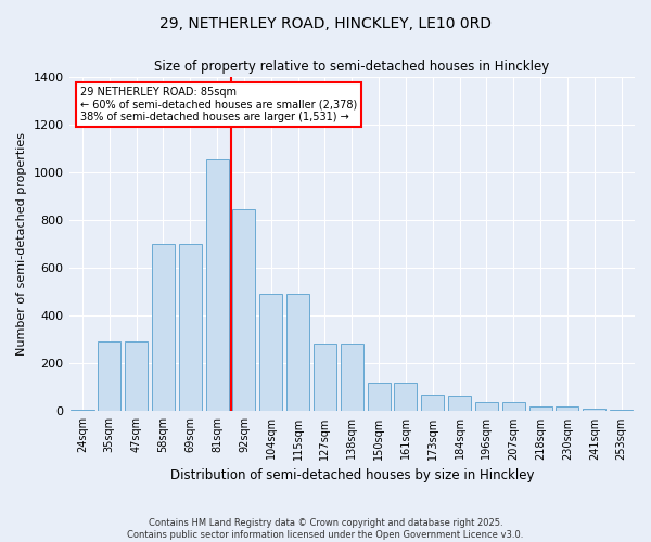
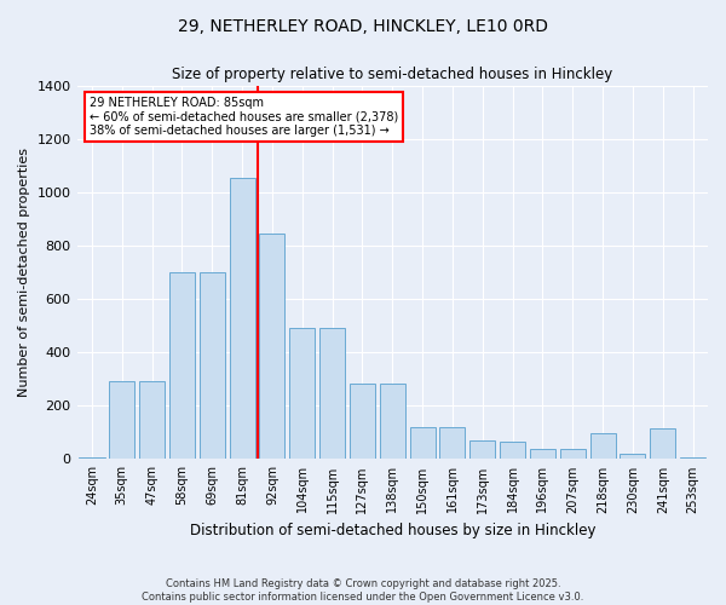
218sqm: 22 -> 95
241sqm: 9 -> 115
